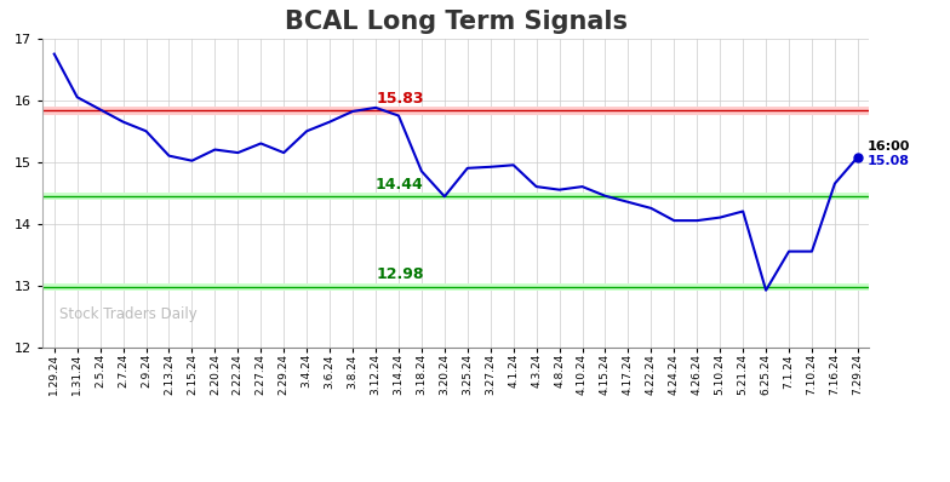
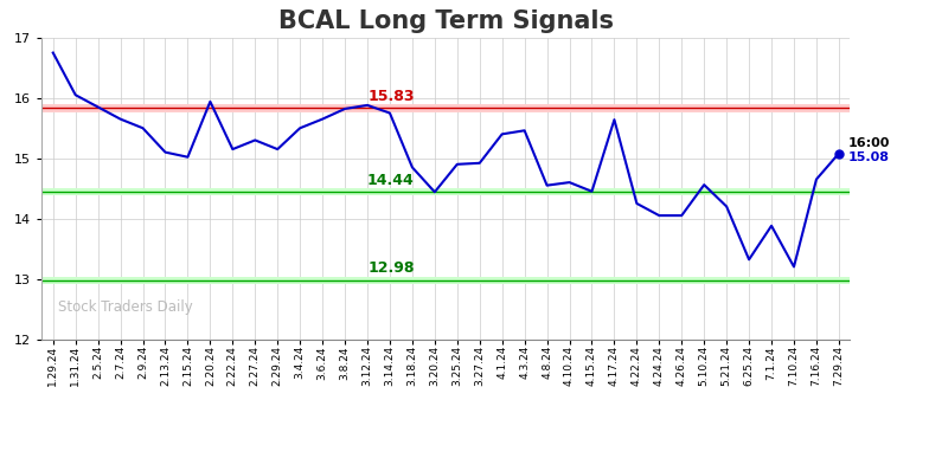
2.20.24: 15.20 -> 15.94
4.1.24: 14.95 -> 15.40
4.3.24: 14.60 -> 15.46
4.17.24: 14.35 -> 15.64
5.10.24: 14.10 -> 14.56
6.25.24: 12.92 -> 13.32
7.1.24: 13.55 -> 13.88
7.10.24: 13.55 -> 13.20
